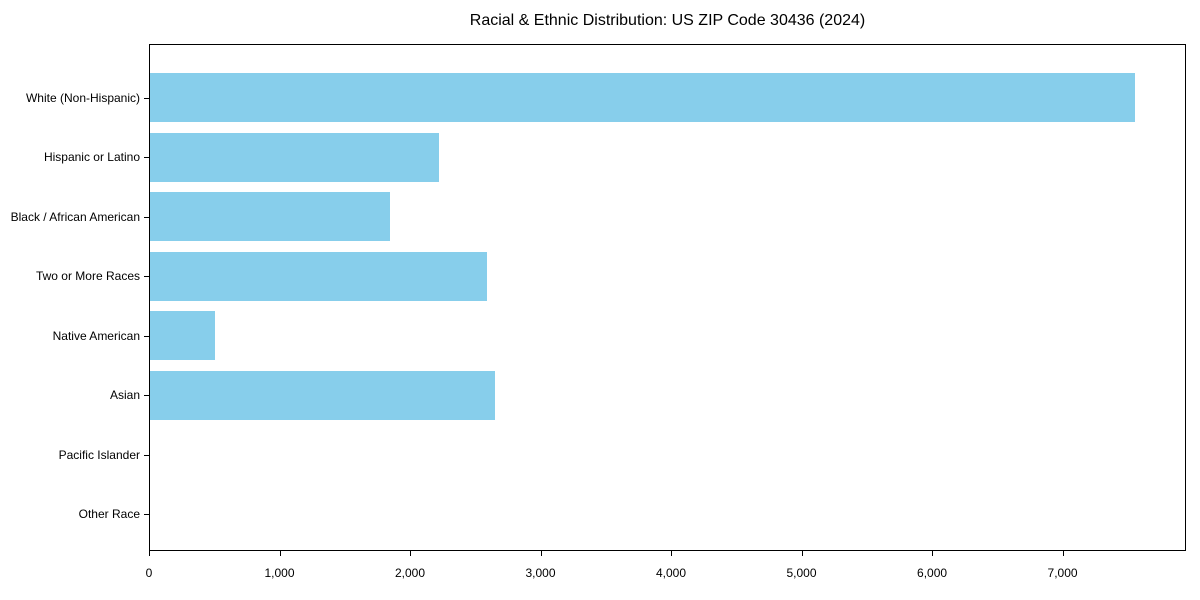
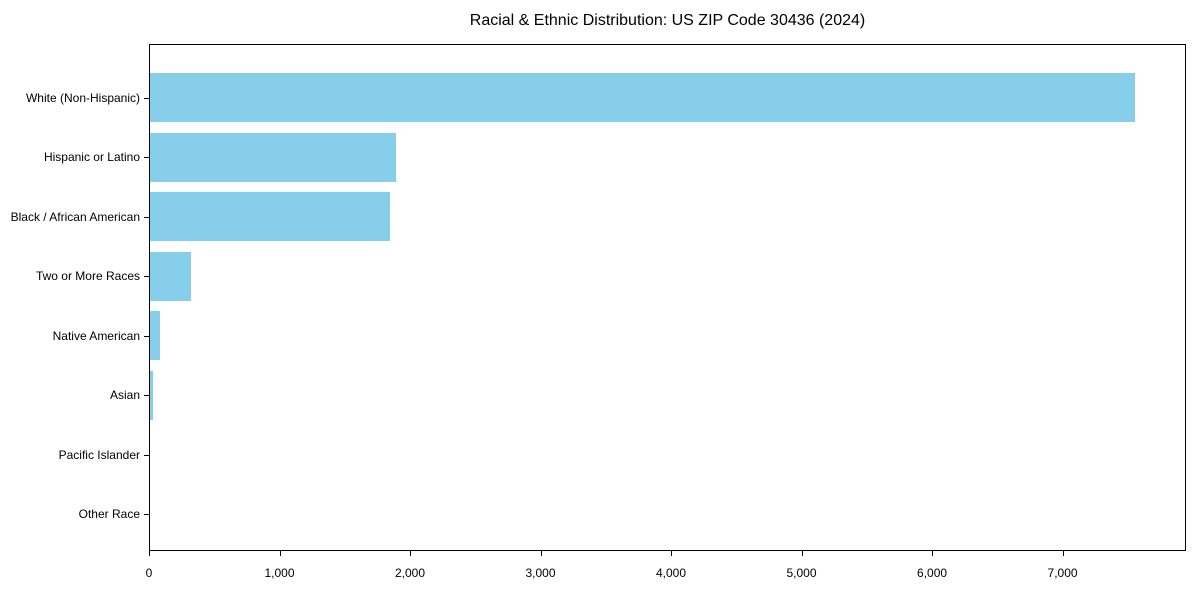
Hispanic or Latino: 2220 -> 1890
Two or More Races: 2590 -> 320
Native American: 500 -> 80
Asian: 2650 -> 20
